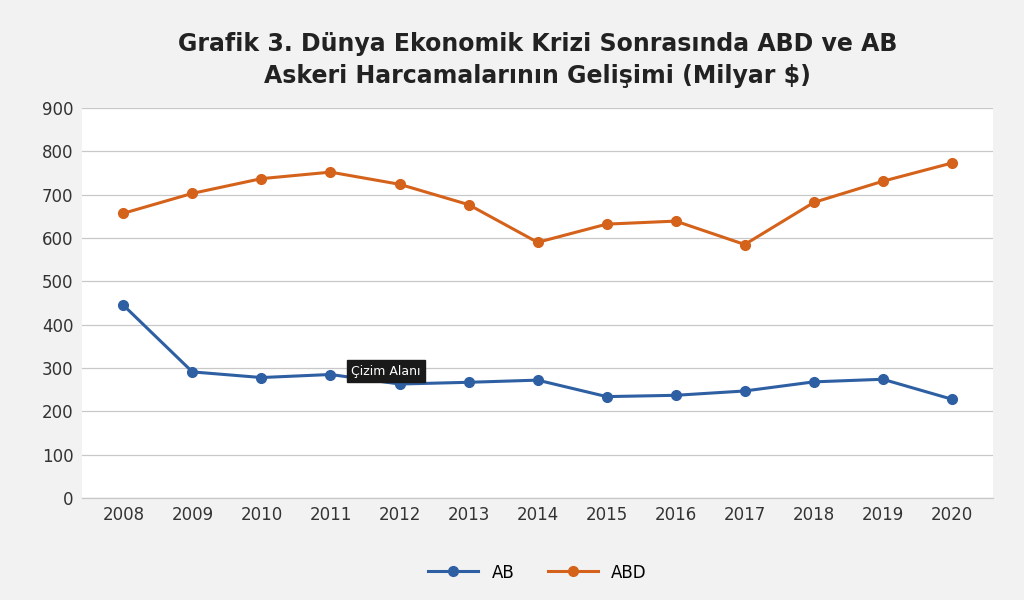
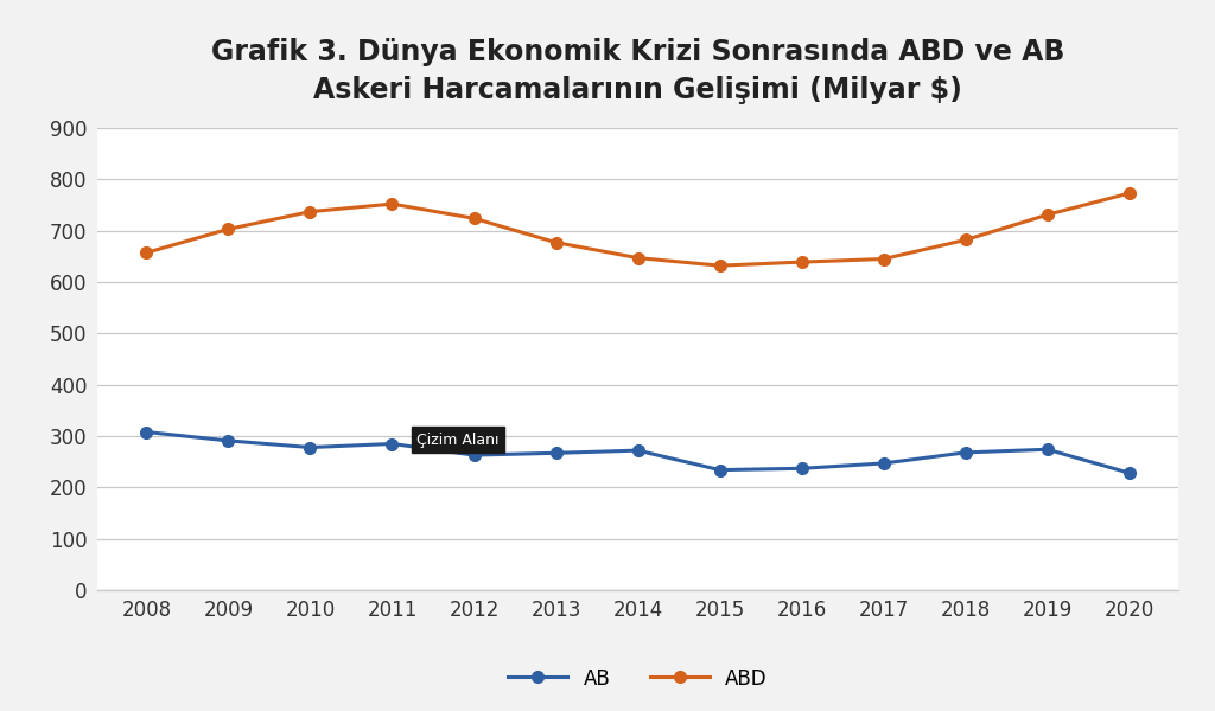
AB/2008: 445 -> 308
ABD/2014: 590 -> 647
ABD/2017: 585 -> 645
